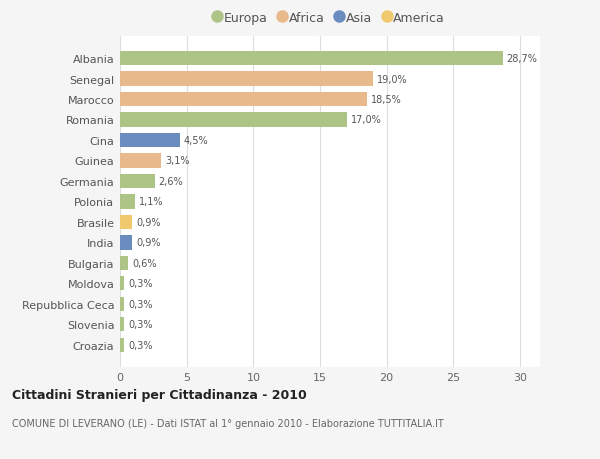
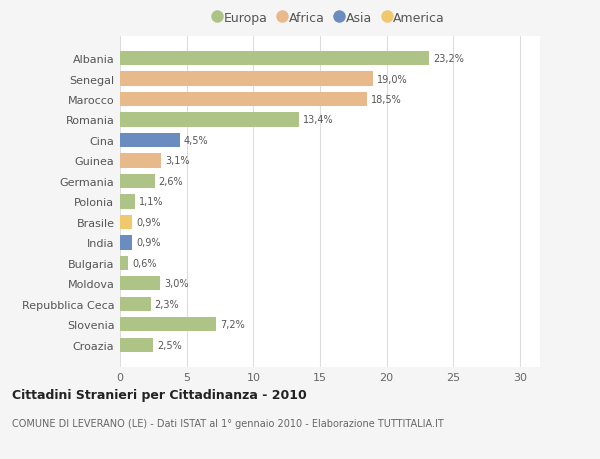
Albania: 28,7% -> 23,2%
Romania: 17,0% -> 13,4%
Moldova: 0,3% -> 3,0%
Repubblica Ceca: 0,3% -> 2,3%
Slovenia: 0,3% -> 7,2%
Croazia: 0,3% -> 2,5%
